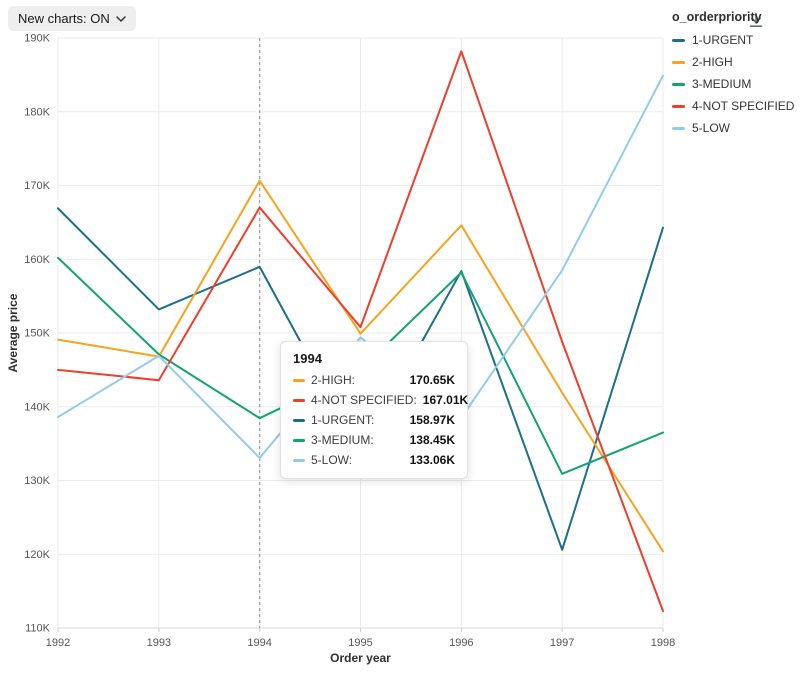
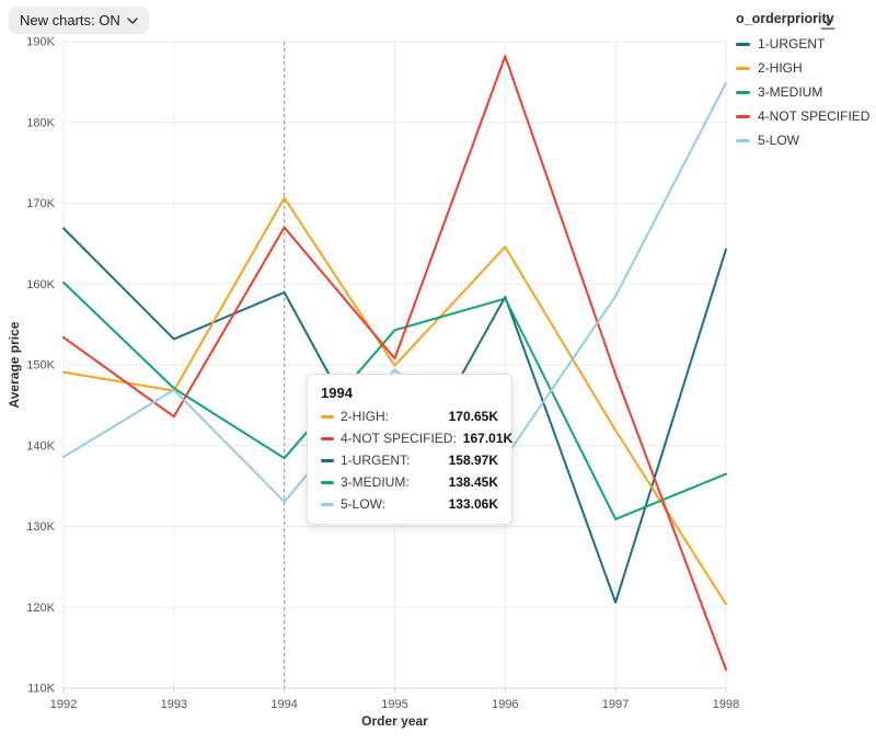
4-NOT SPECIFIED/1992: 145K -> 153K
3-MEDIUM/1995: 145K -> 154K
